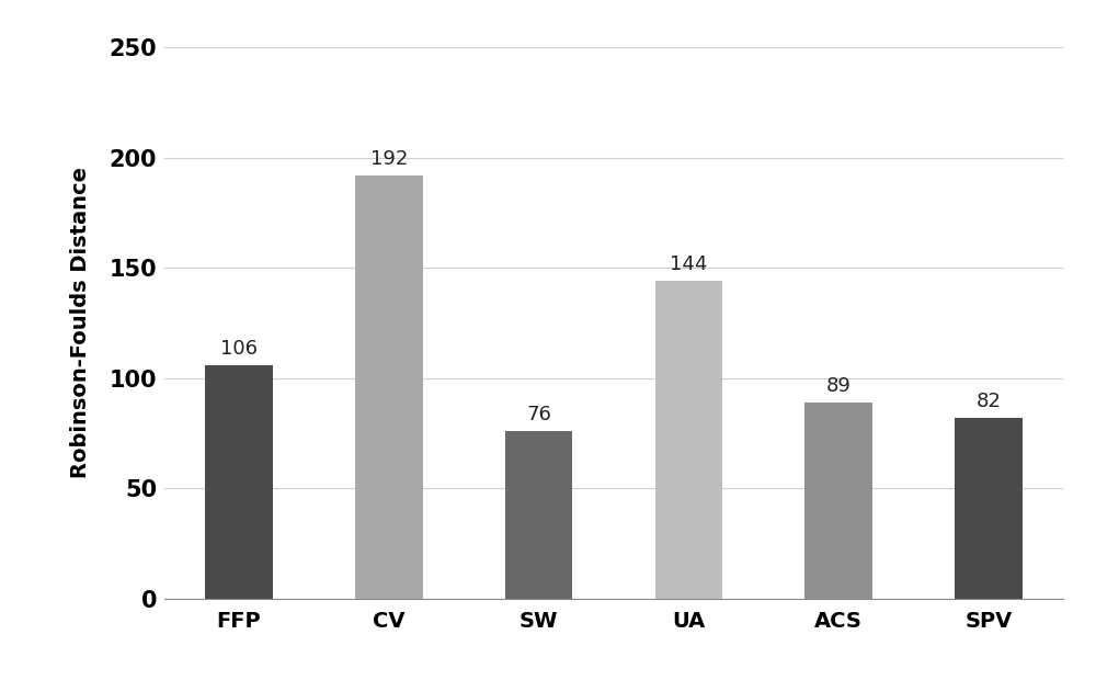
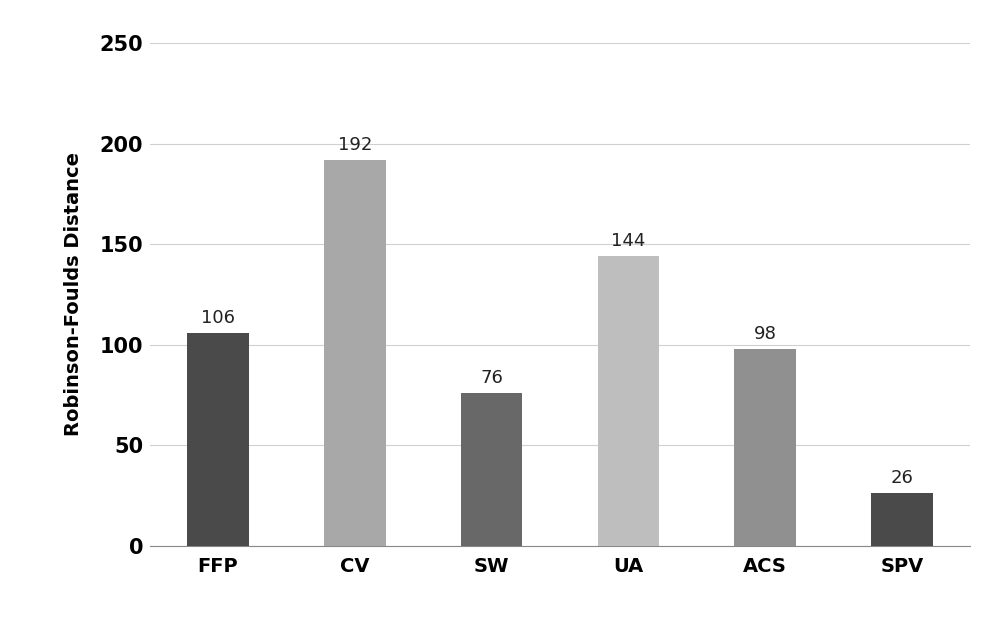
ACS: 89 -> 98
SPV: 82 -> 26
